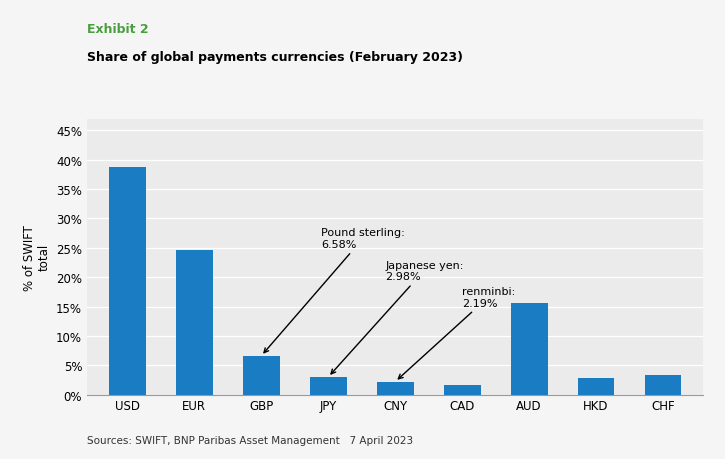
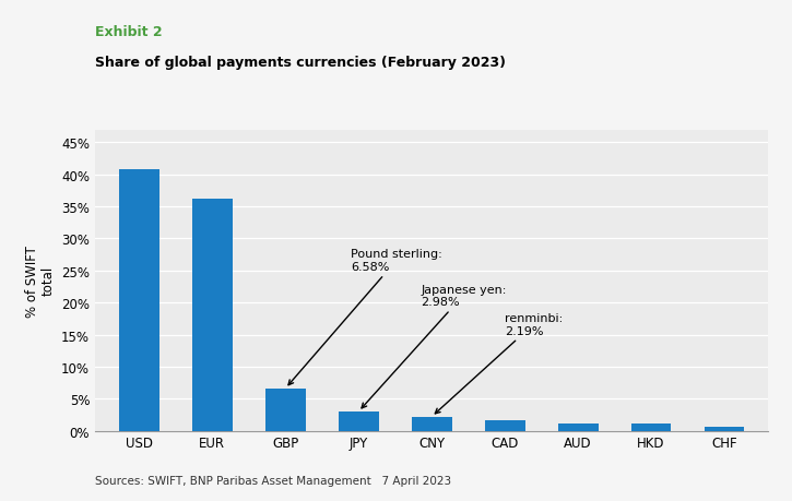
USD: 38.8% -> 40.8%
EUR: 24.6% -> 36.3%
AUD: 15.6% -> 1.1%
HKD: 2.8% -> 1.1%
CHF: 3.4% -> 0.7%
